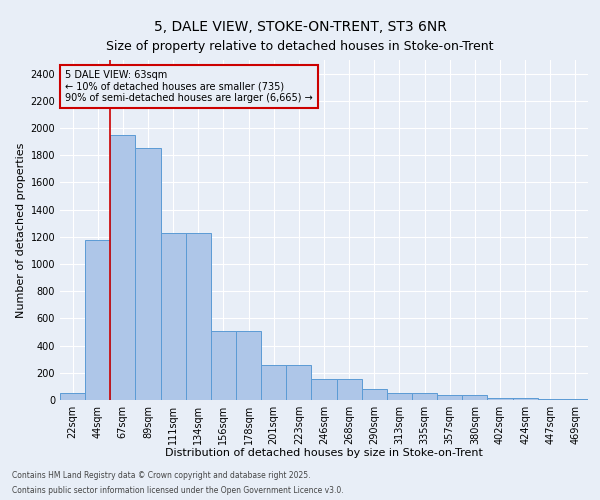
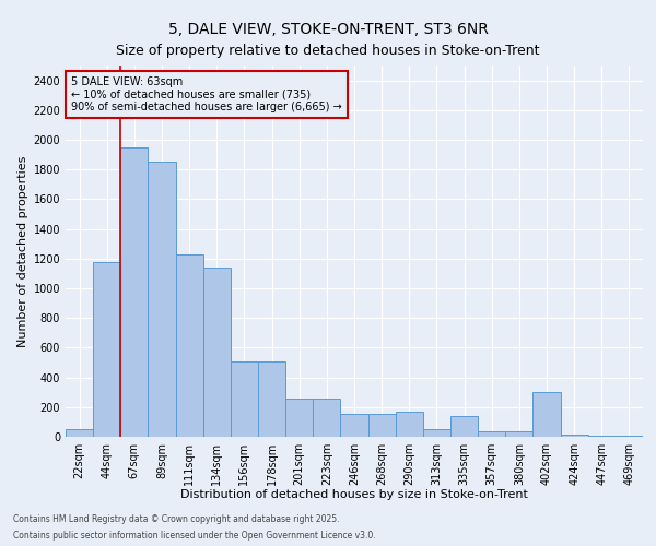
134sqm: 1220 -> 1140
290sqm: 80 -> 170
335sqm: 50 -> 140
402sqm: 20 -> 300
